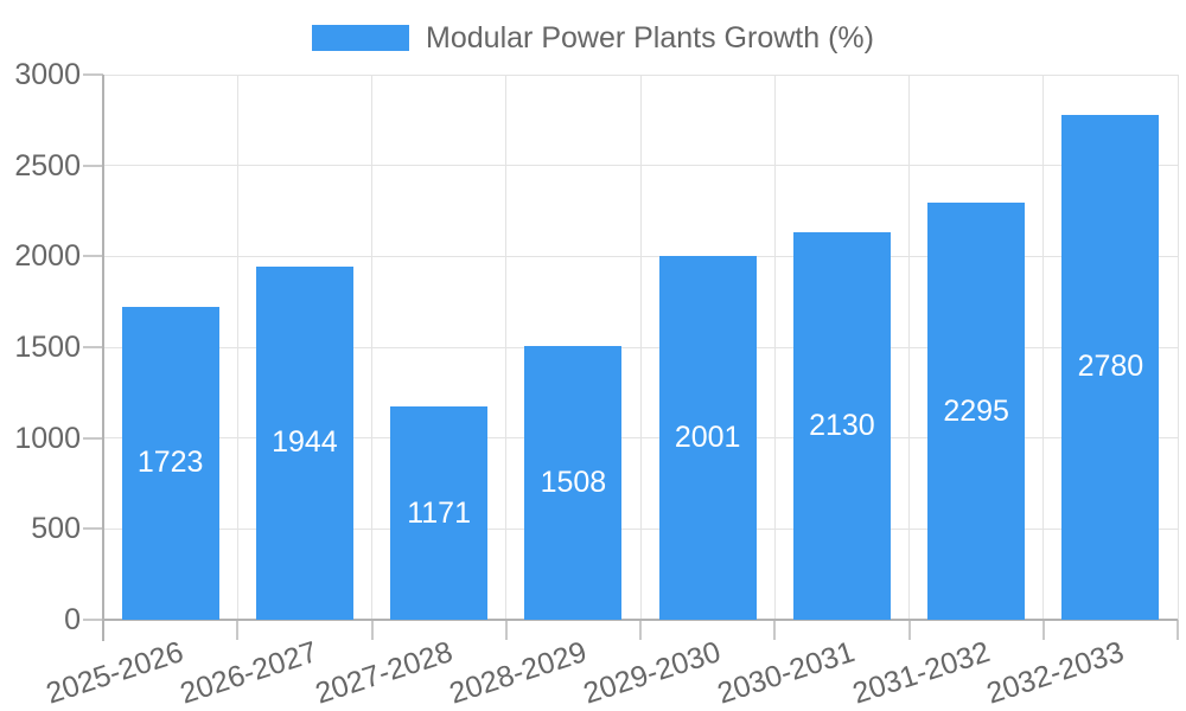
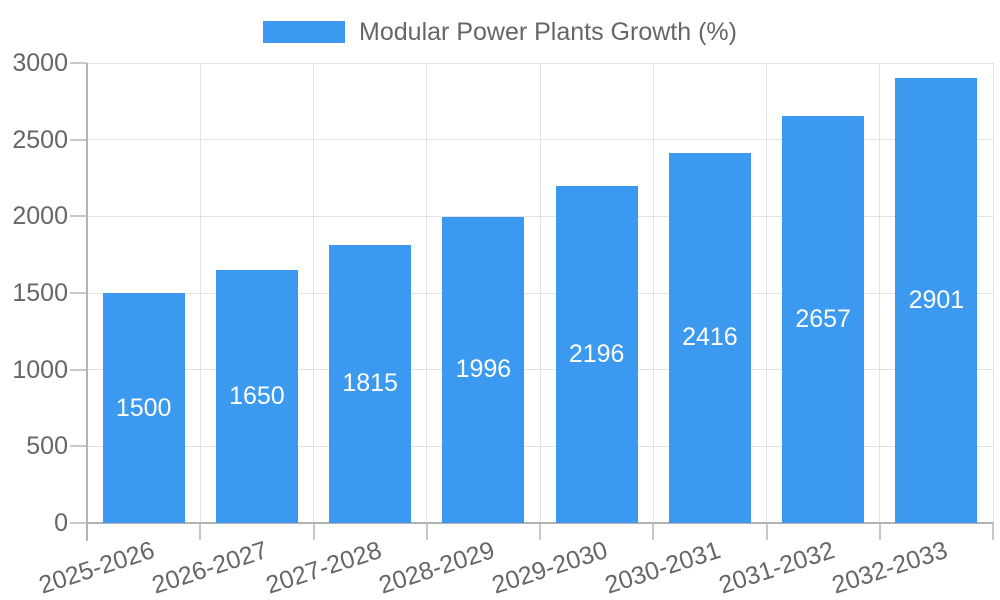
2025-2026: 1723 -> 1500
2026-2027: 1944 -> 1650
2027-2028: 1171 -> 1815
2028-2029: 1508 -> 1996
2029-2030: 2001 -> 2196
2030-2031: 2130 -> 2416
2031-2032: 2295 -> 2657
2032-2033: 2780 -> 2901
